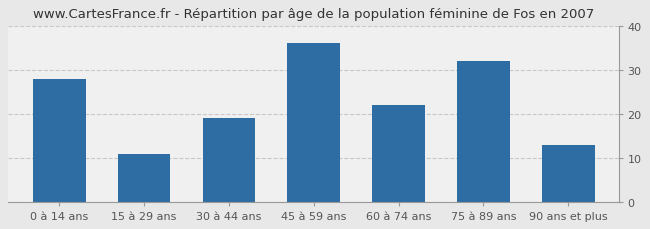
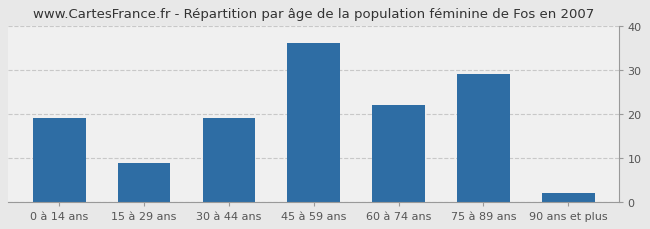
0 à 14 ans: 28 -> 19
15 à 29 ans: 11 -> 9
75 à 89 ans: 32 -> 29
90 ans et plus: 13 -> 2
